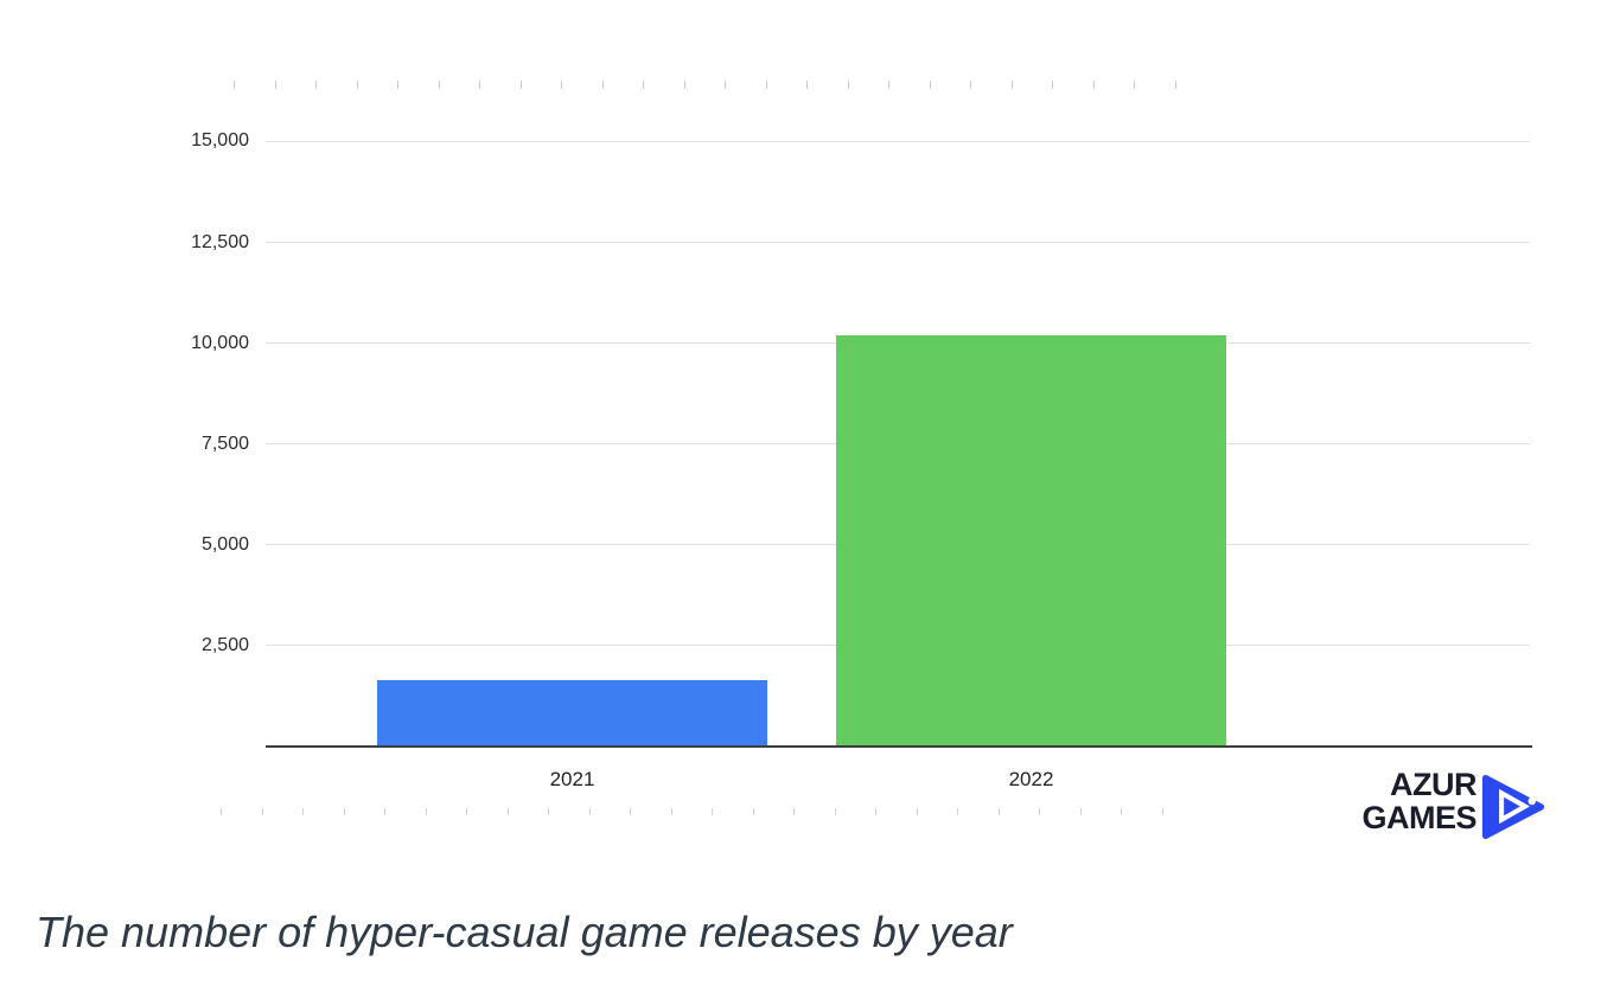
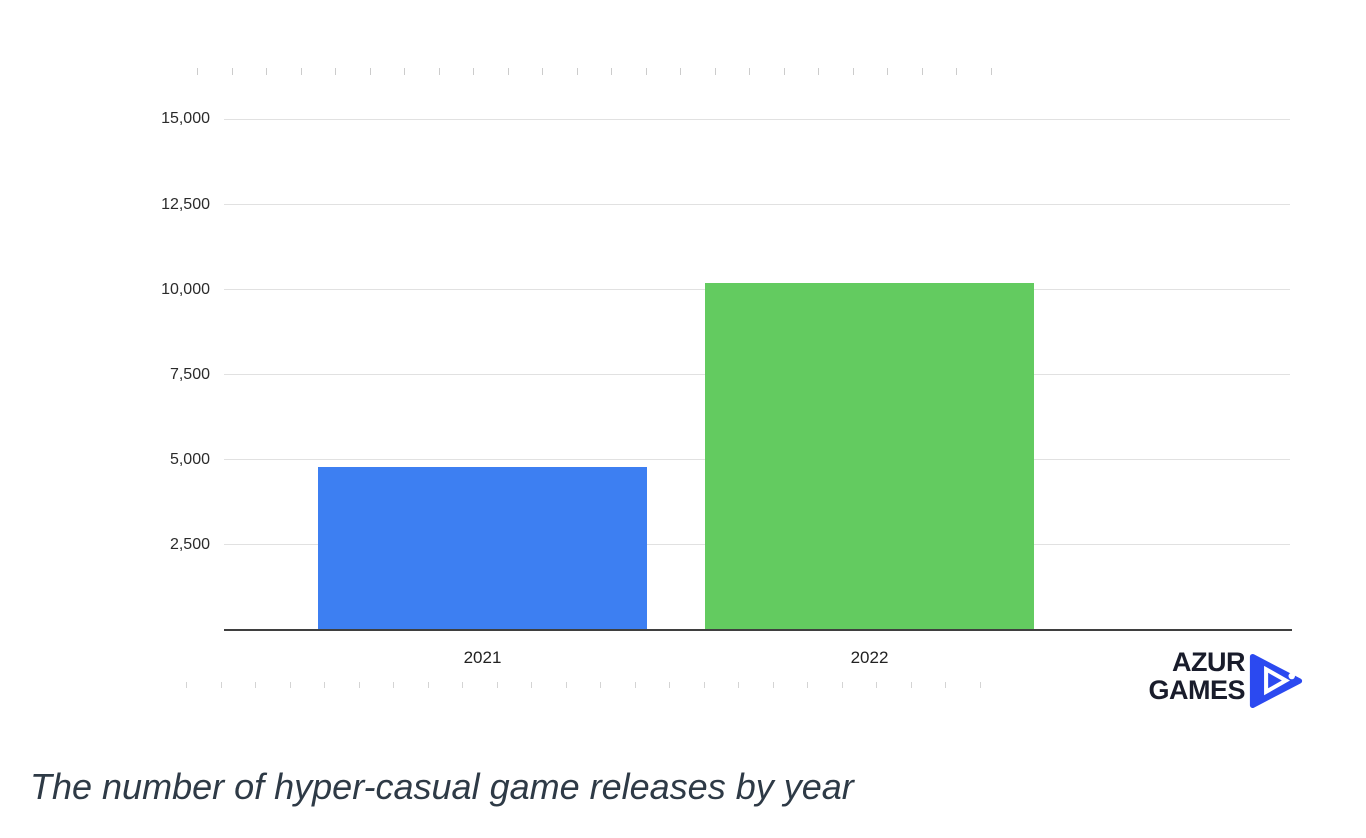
2021: 1600 -> 4800
